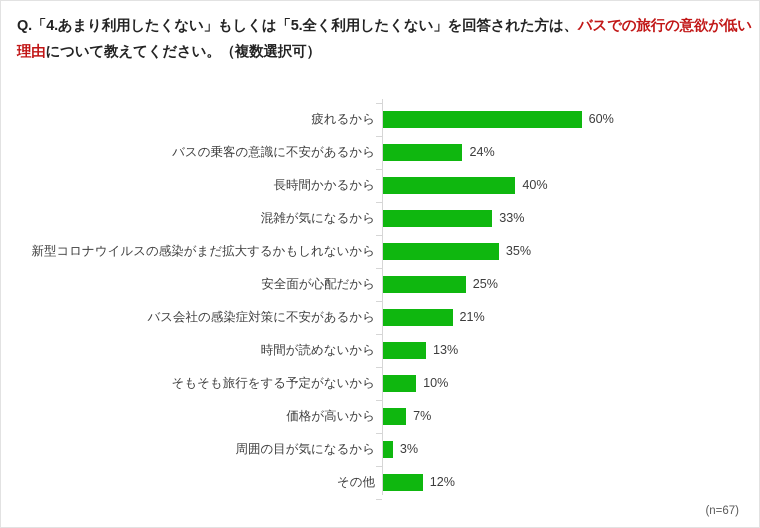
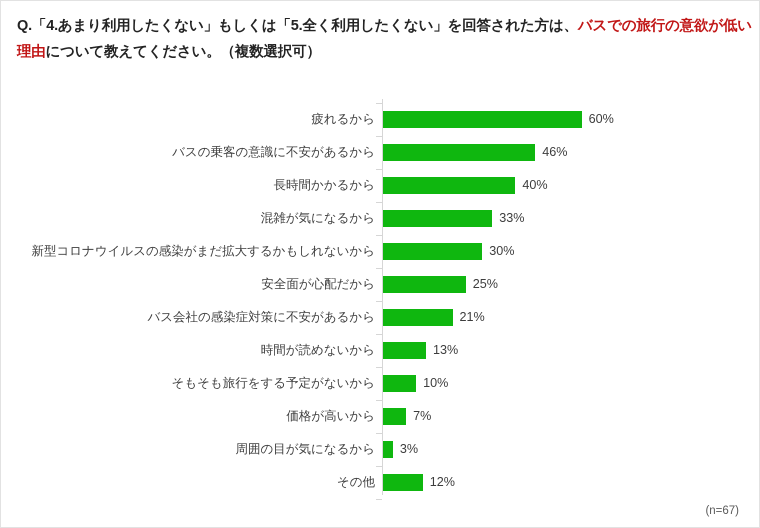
バスの乗客の意識に不安があるから: 24% -> 46%
新型コロナウイルスの感染がまだ拡大するかもしれないから: 35% -> 30%
